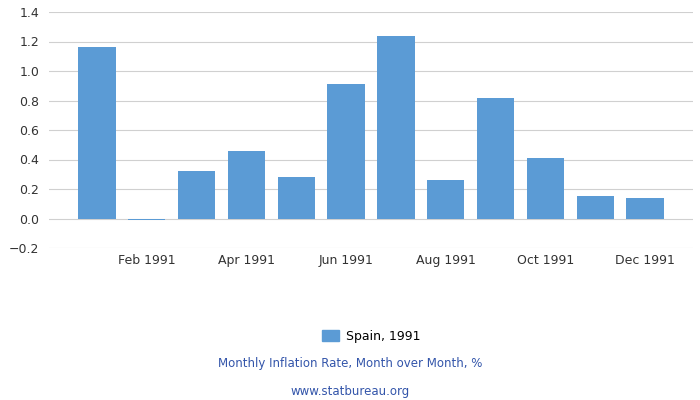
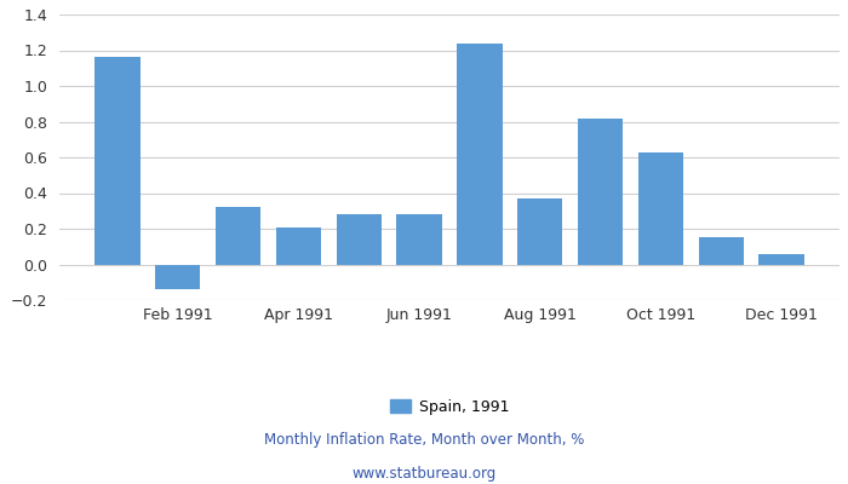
Feb 1991: -0.01 -> -0.14
Apr 1991: 0.46 -> 0.21
Jun 1991: 0.91 -> 0.28
Aug 1991: 0.26 -> 0.37
Oct 1991: 0.41 -> 0.63
Dec 1991: 0.14 -> 0.06
